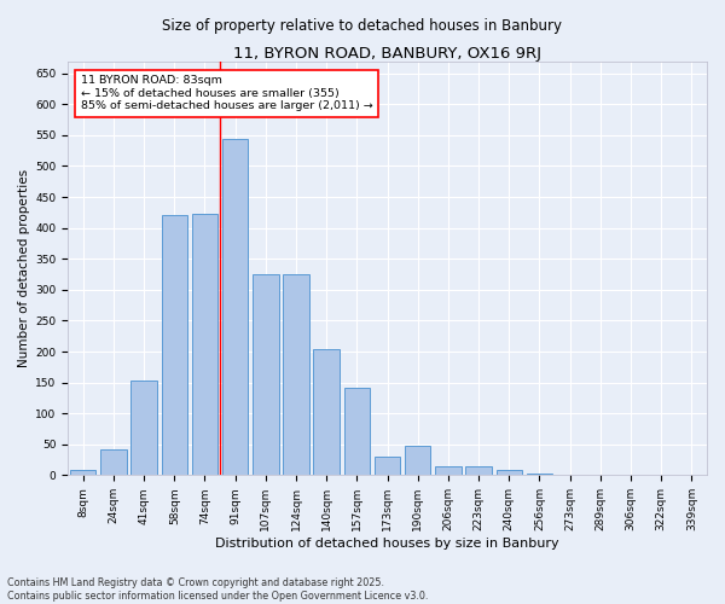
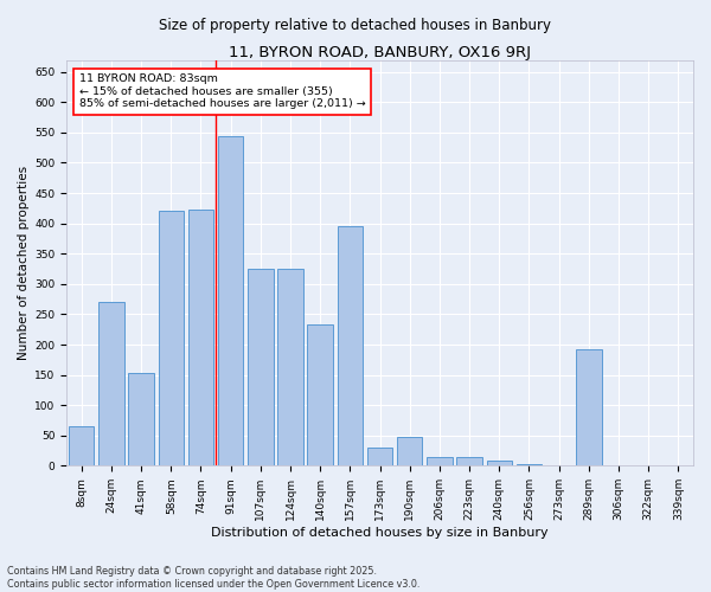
8sqm: 8 -> 66
24sqm: 42 -> 270
140sqm: 204 -> 234
157sqm: 142 -> 396
289sqm: 1 -> 192
